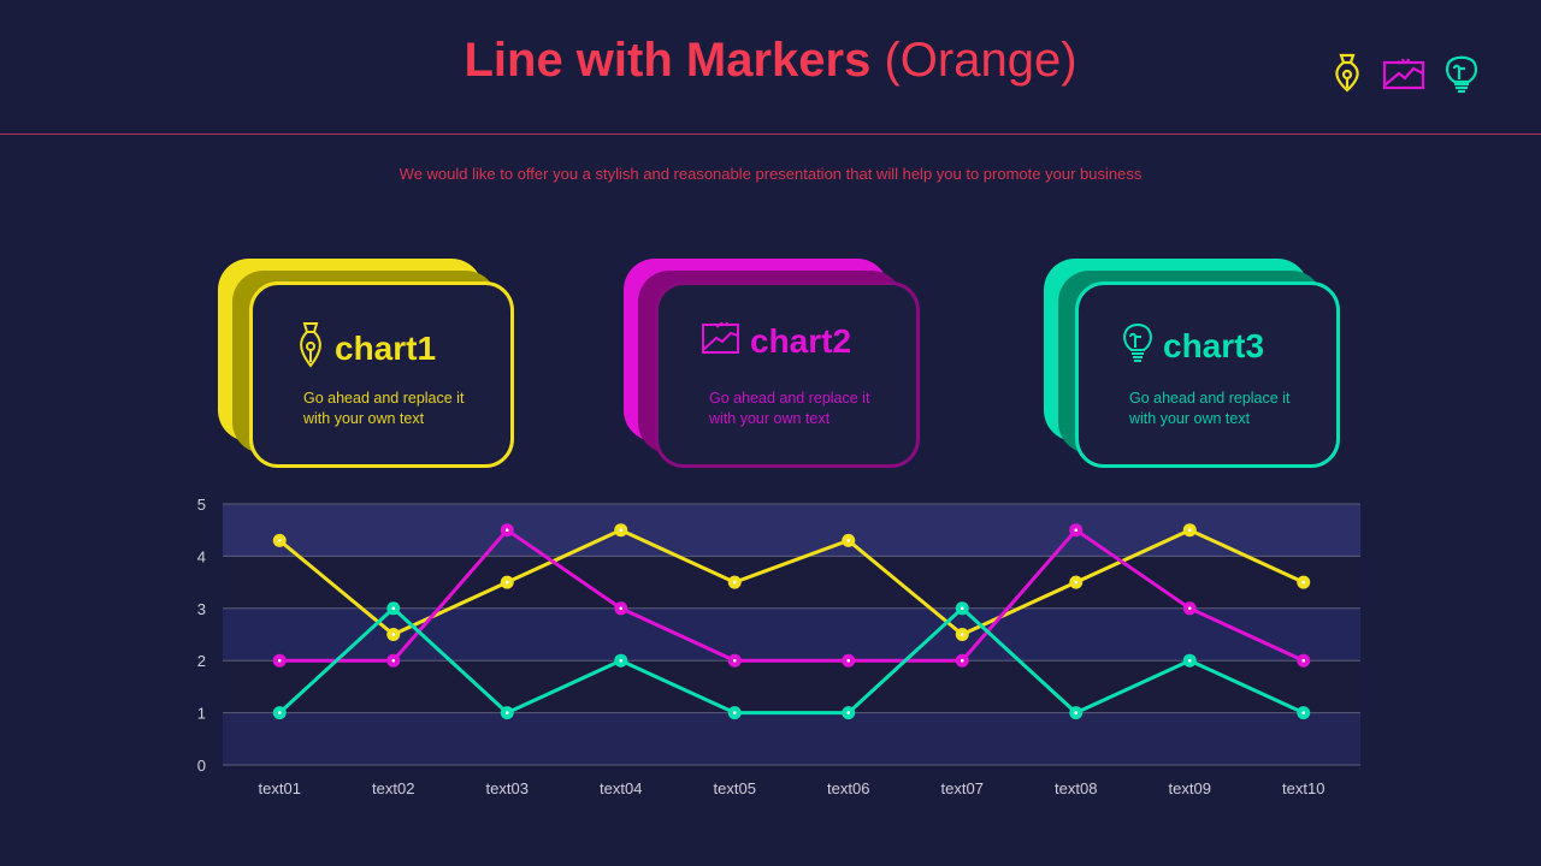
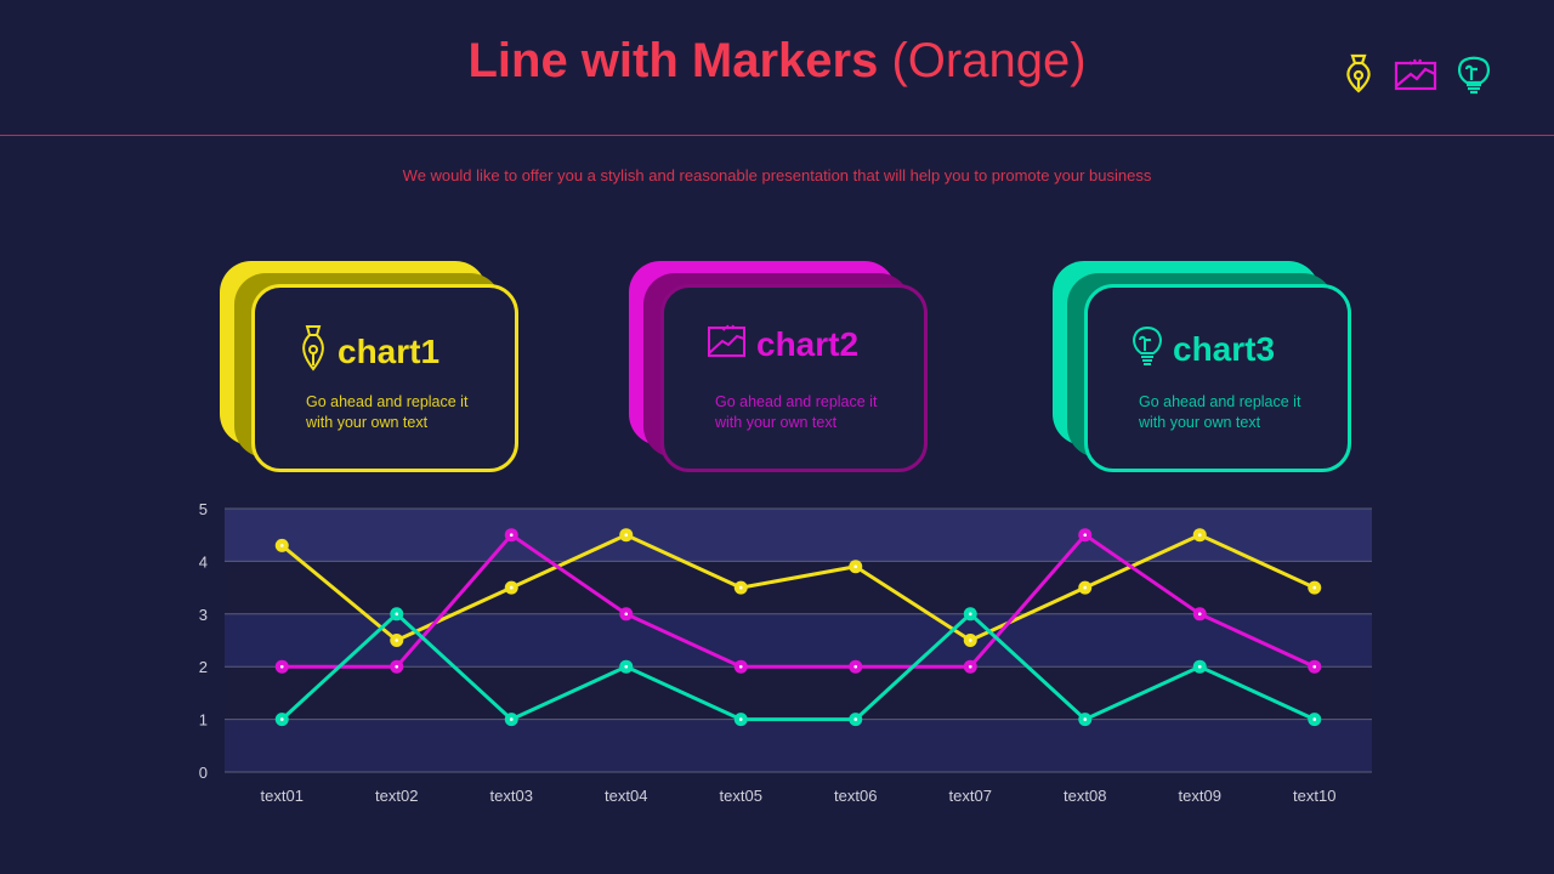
chart1/text06: 4.3 -> 3.9
